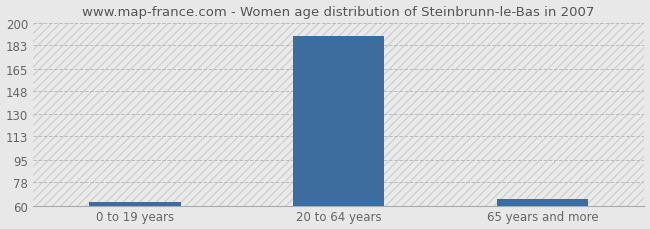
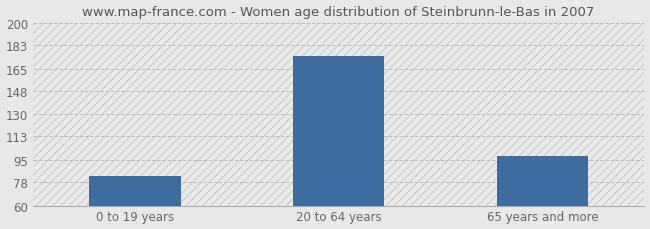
0 to 19 years: 63 -> 83
20 to 64 years: 190 -> 175
65 years and more: 65 -> 98
